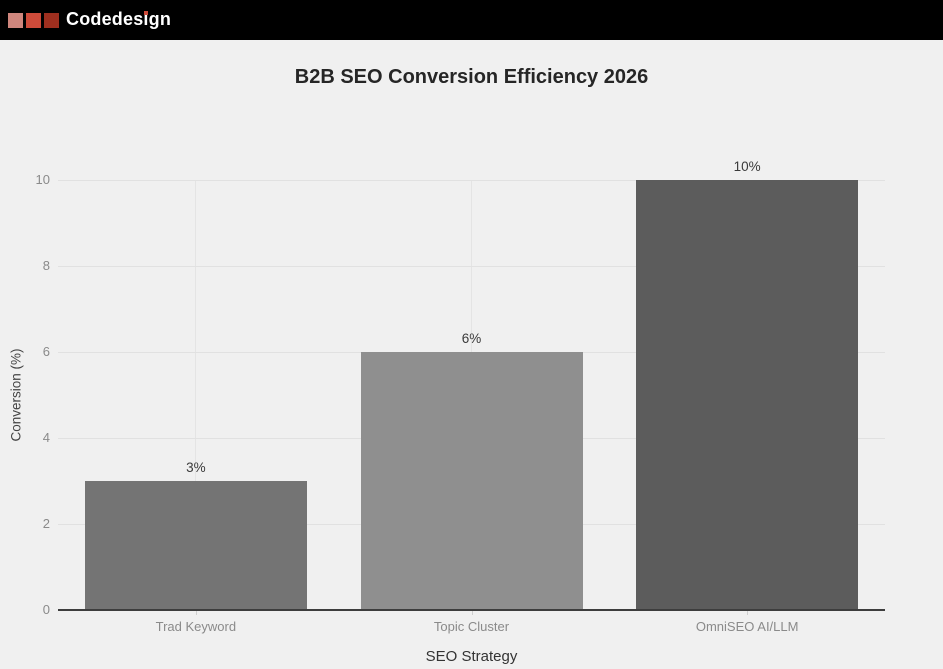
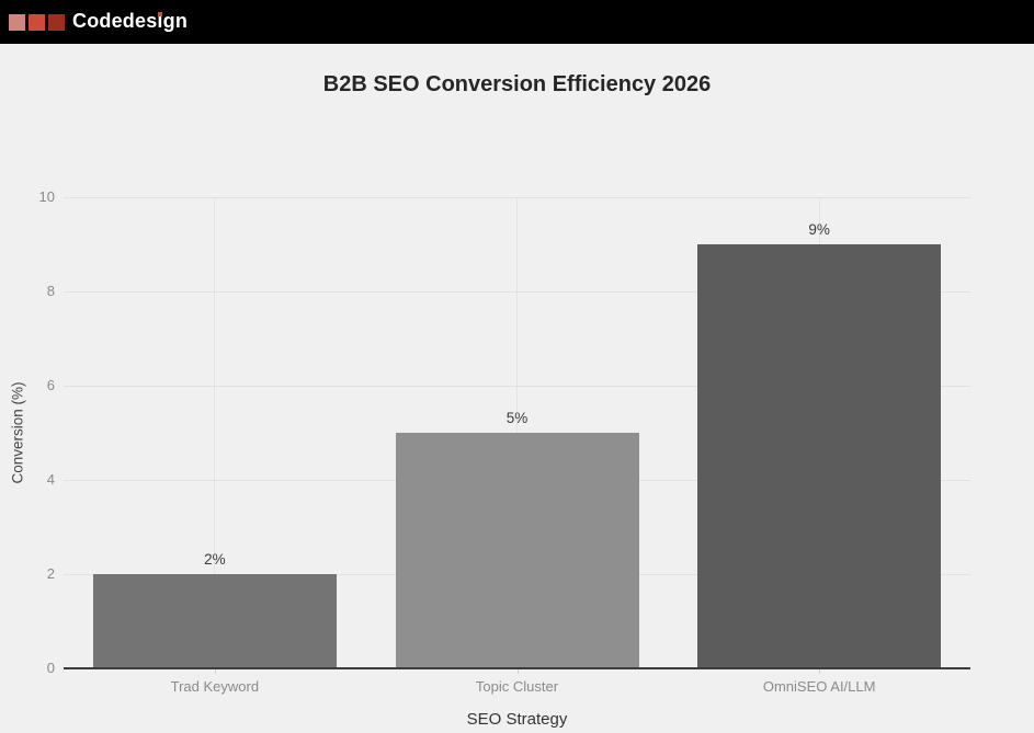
Trad Keyword: 3% -> 2%
Topic Cluster: 6% -> 5%
OmniSEO AI/LLM: 10% -> 9%
